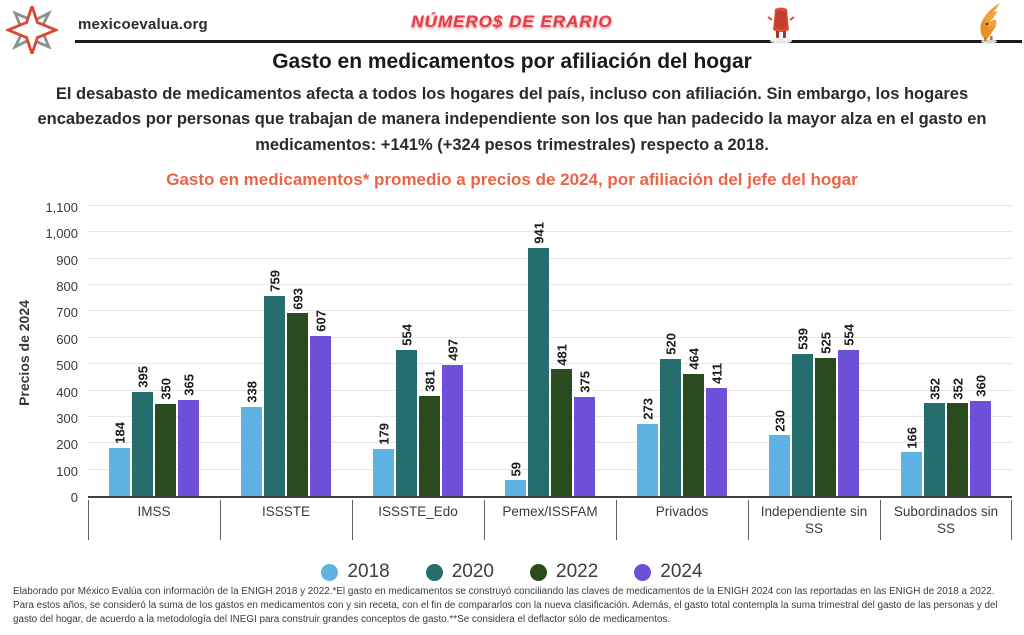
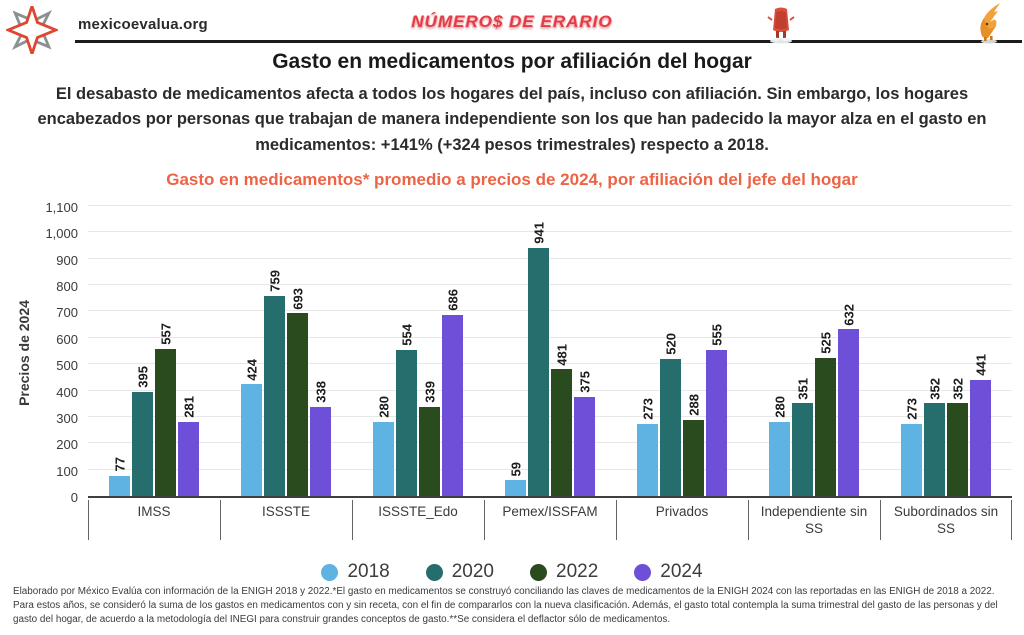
2018/IMSS: 184 -> 77
2022/IMSS: 350 -> 557
2024/IMSS: 365 -> 281
2018/ISSSTE: 338 -> 424
2024/ISSSTE: 607 -> 338
2018/ISSSTE_Edo: 179 -> 280
2022/ISSSTE_Edo: 381 -> 339
2024/ISSSTE_Edo: 497 -> 686
2022/Privados: 464 -> 288
2024/Privados: 411 -> 555
2018/Independiente sin SS: 230 -> 280
2020/Independiente sin SS: 539 -> 351
2024/Independiente sin SS: 554 -> 632
2018/Subordinados sin SS: 166 -> 273
2024/Subordinados sin SS: 360 -> 441
